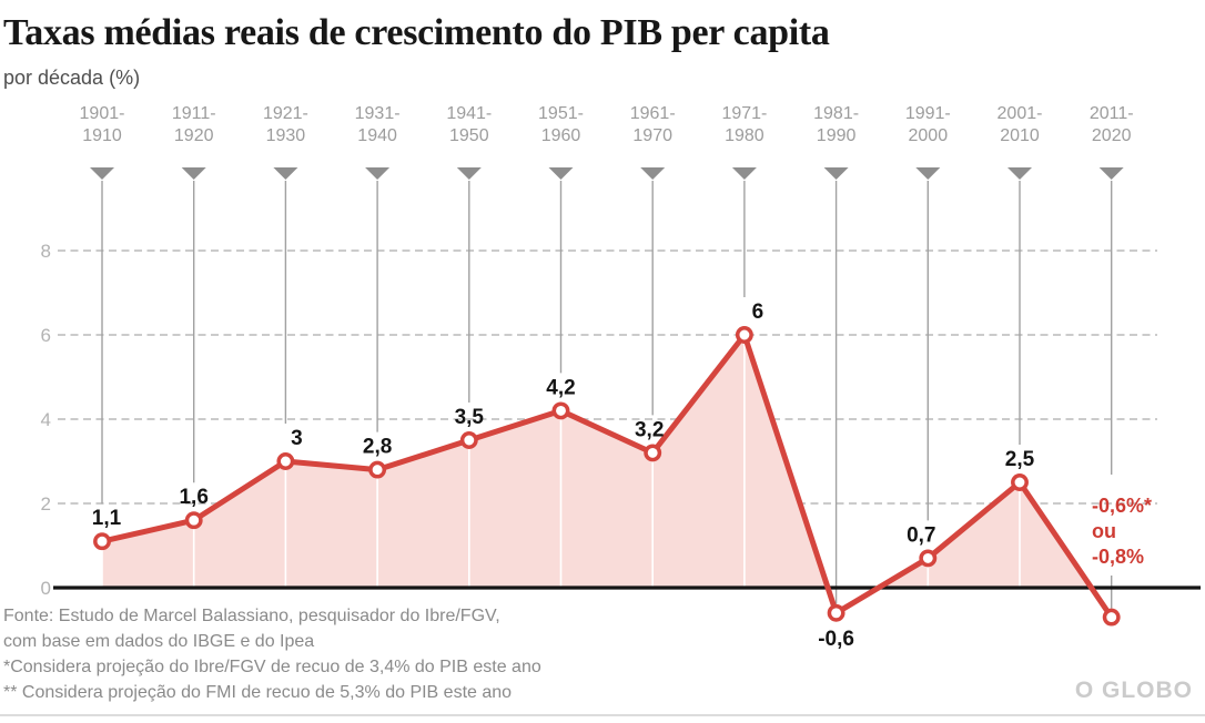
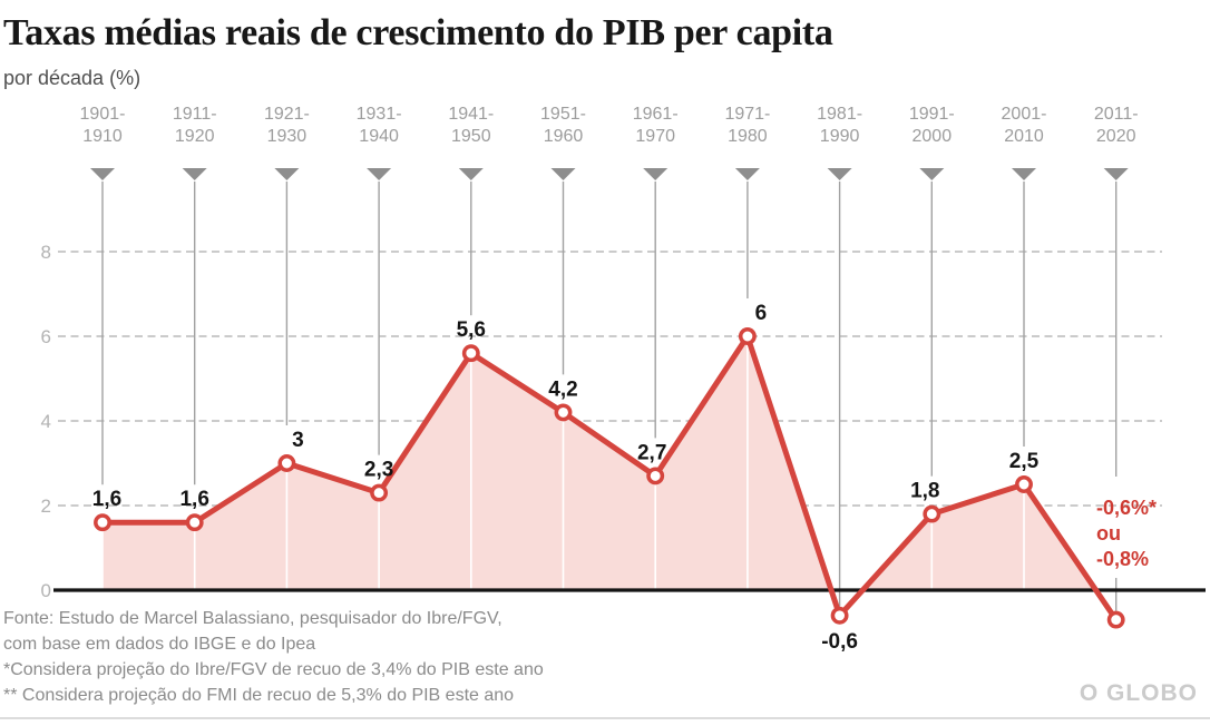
1901-1910: 1,1 -> 1,6
1931-1940: 2,8 -> 2,3
1941-1950: 3,5 -> 5,6
1961-1970: 3,2 -> 2,7
1991-2000: 0,7 -> 1,8
